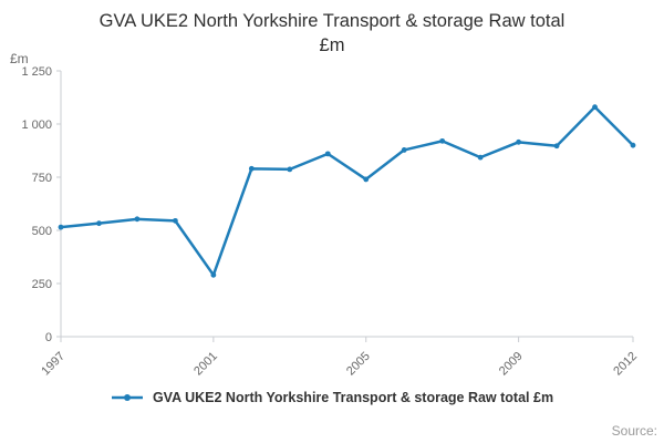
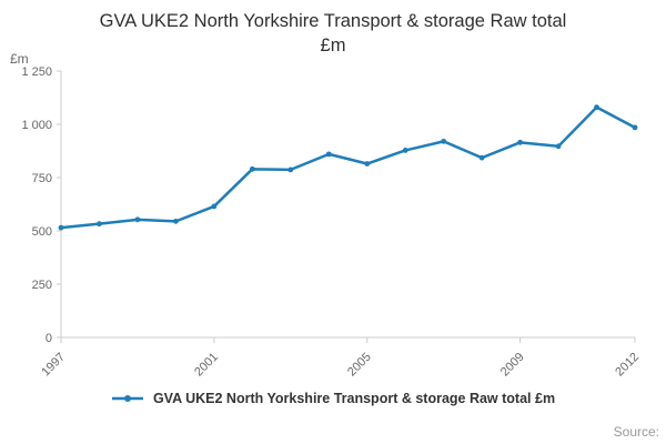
2001: 290 -> 620
2005: 740 -> 820
2012: 900 -> 980
